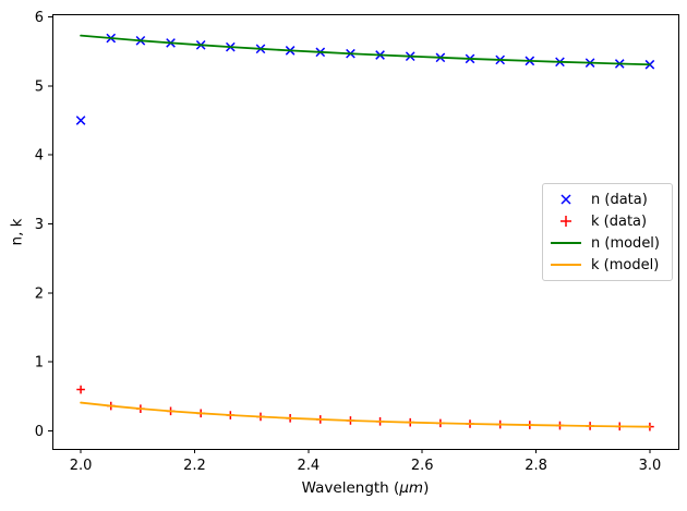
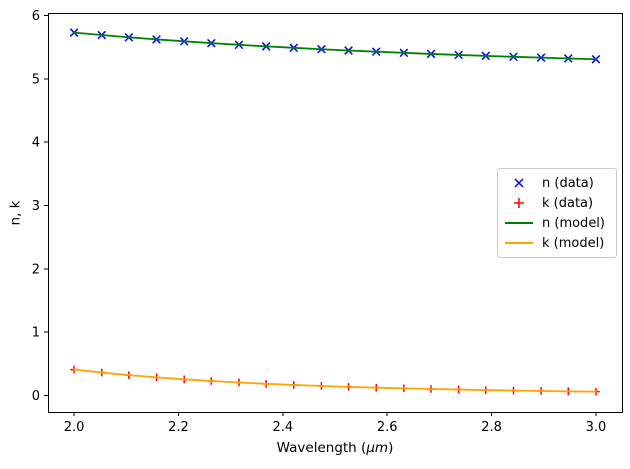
n (data)/2.0: 4.5 -> 5.7
k (data)/2.0: 0.6 -> 0.4
